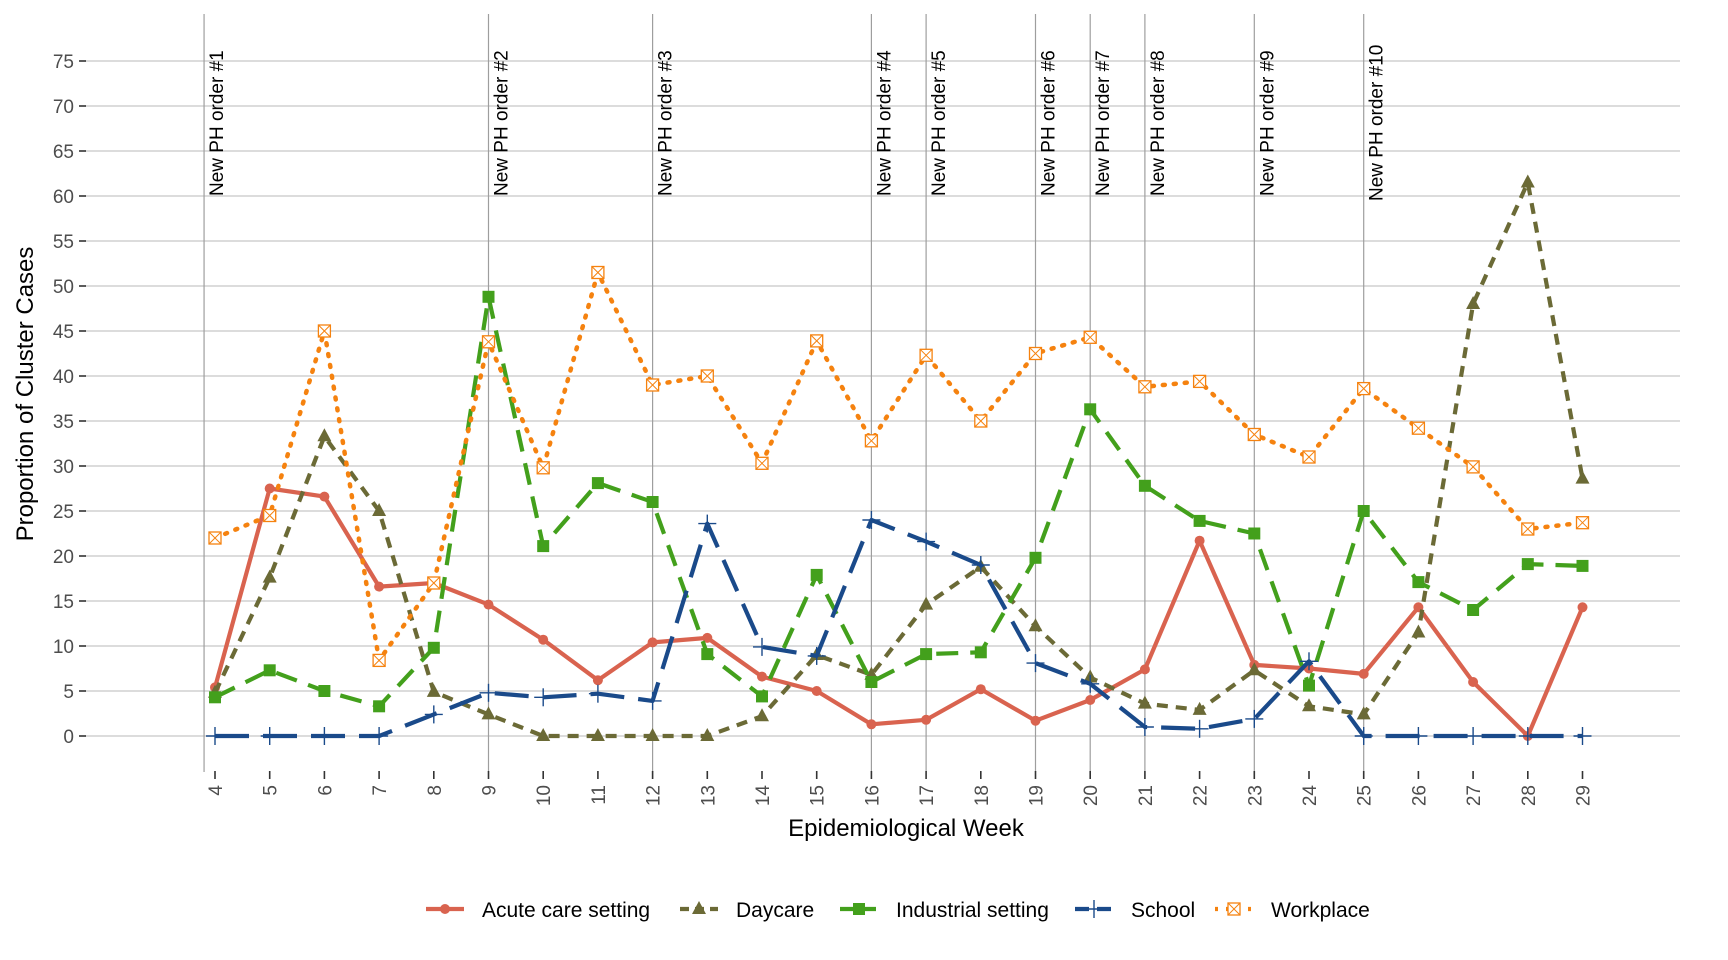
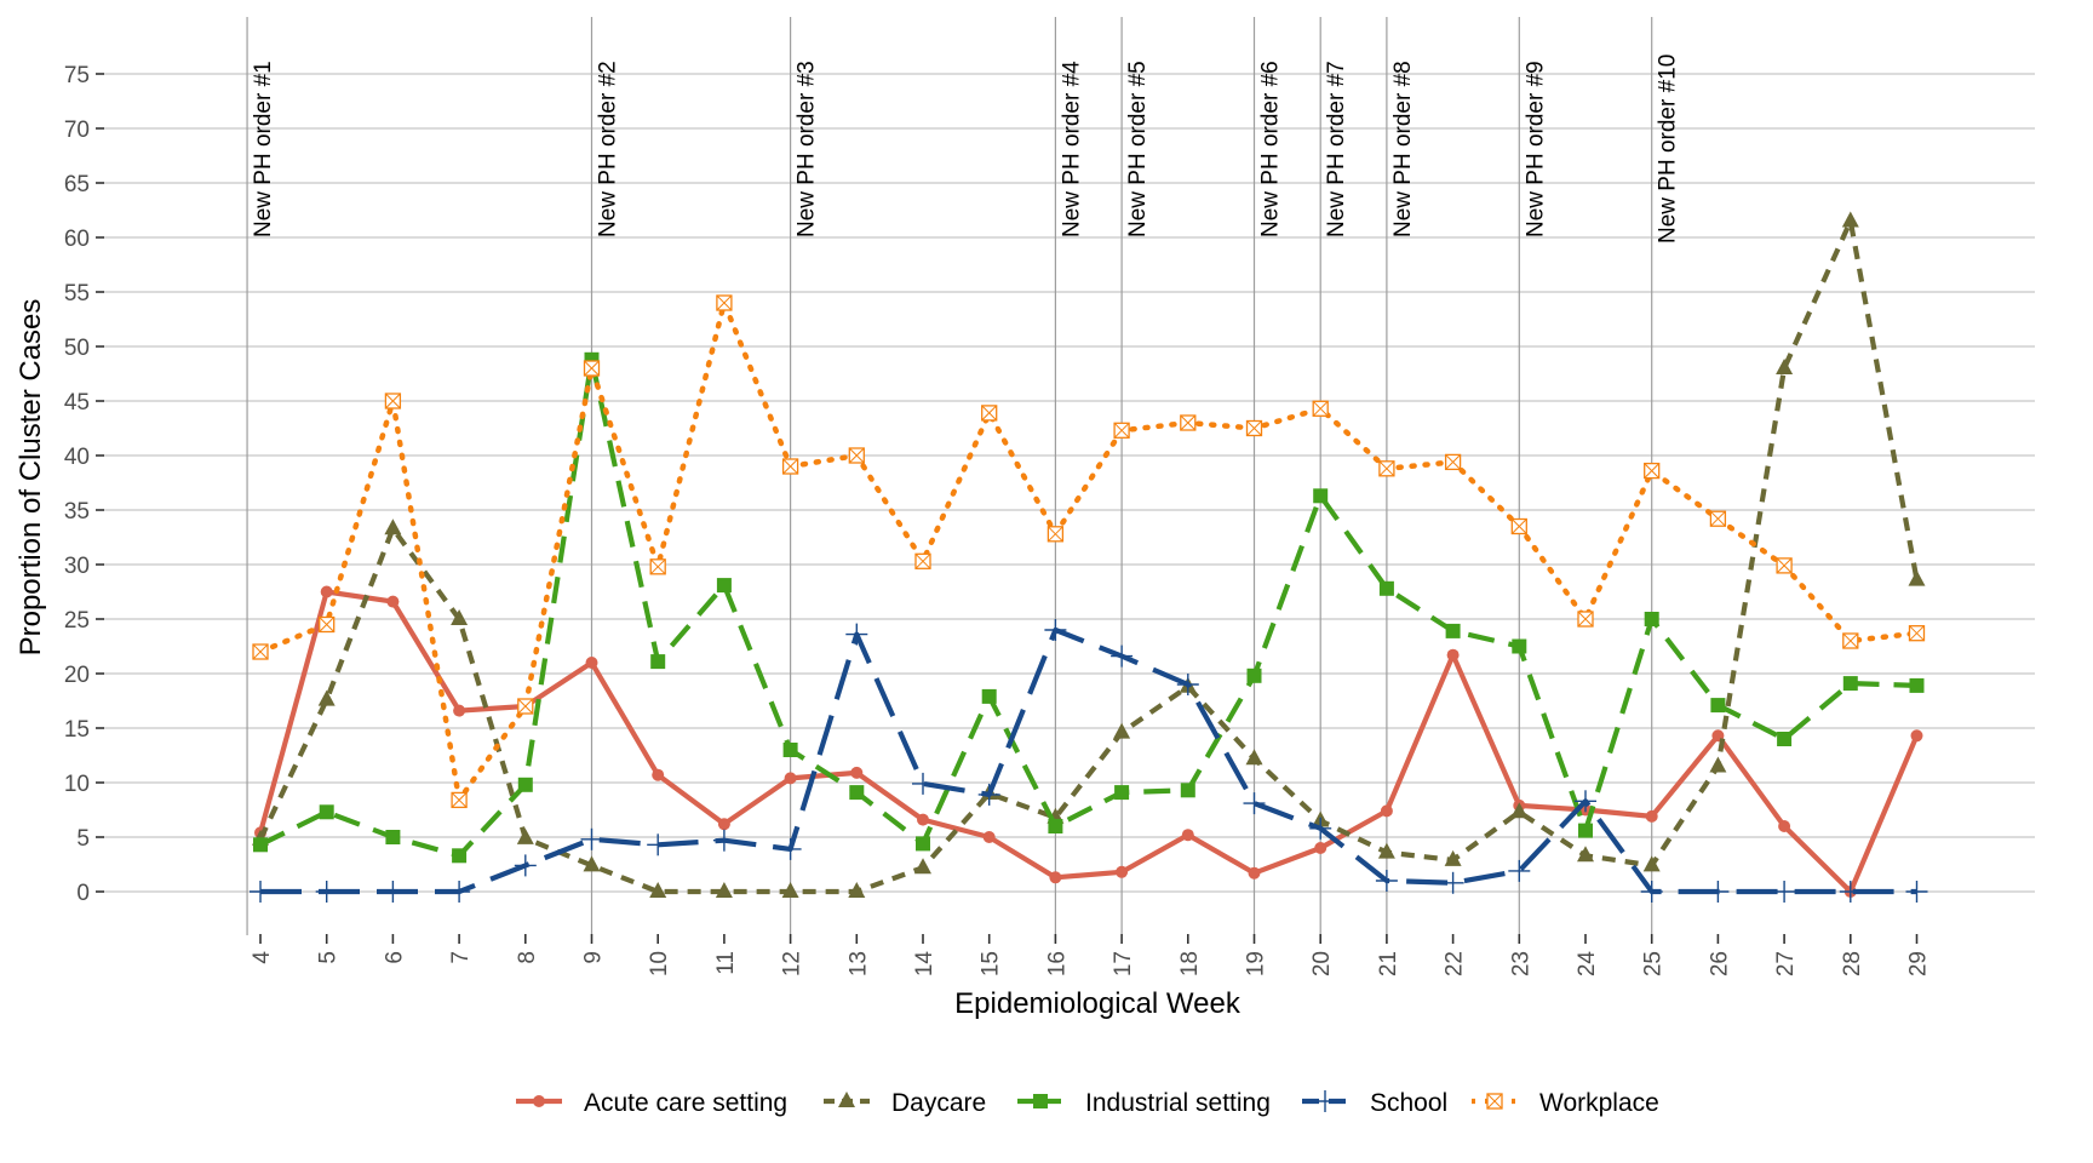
Acute care setting/9: 15 -> 21
Workplace/9: 44 -> 48
Workplace/11: 52 -> 54
Industrial setting/12: 26 -> 13
Workplace/18: 35 -> 43
Workplace/24: 31 -> 25
